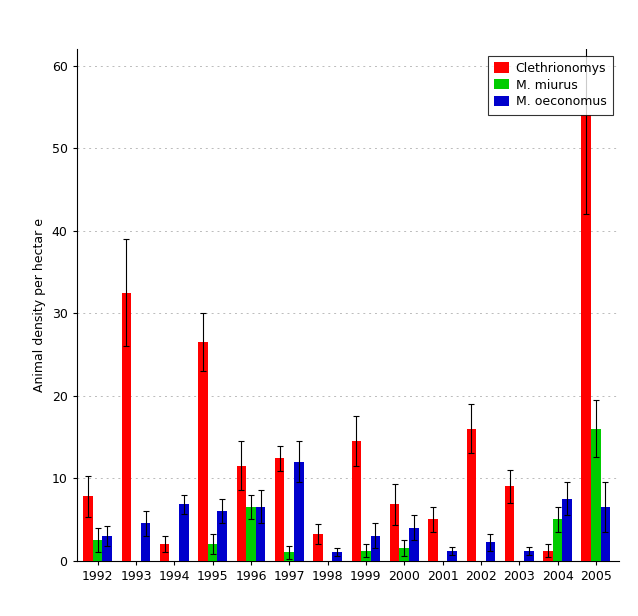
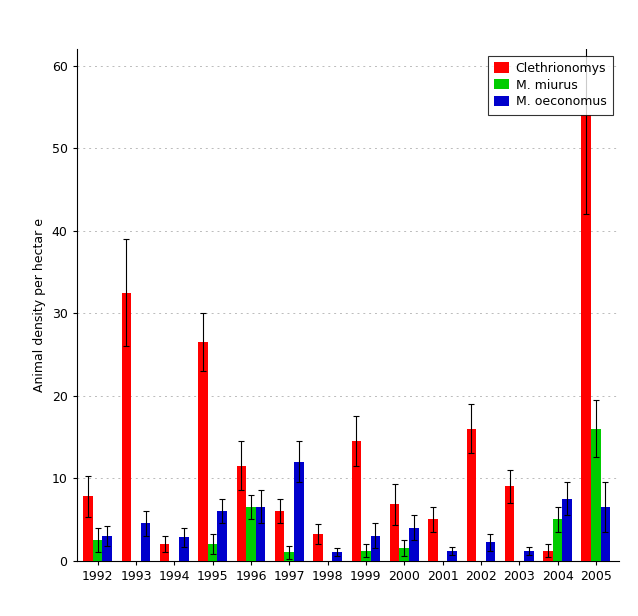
M. oeconomus/1994: 6.8 -> 2.8
Clethrionomys/1997: 12.4 -> 6.0
